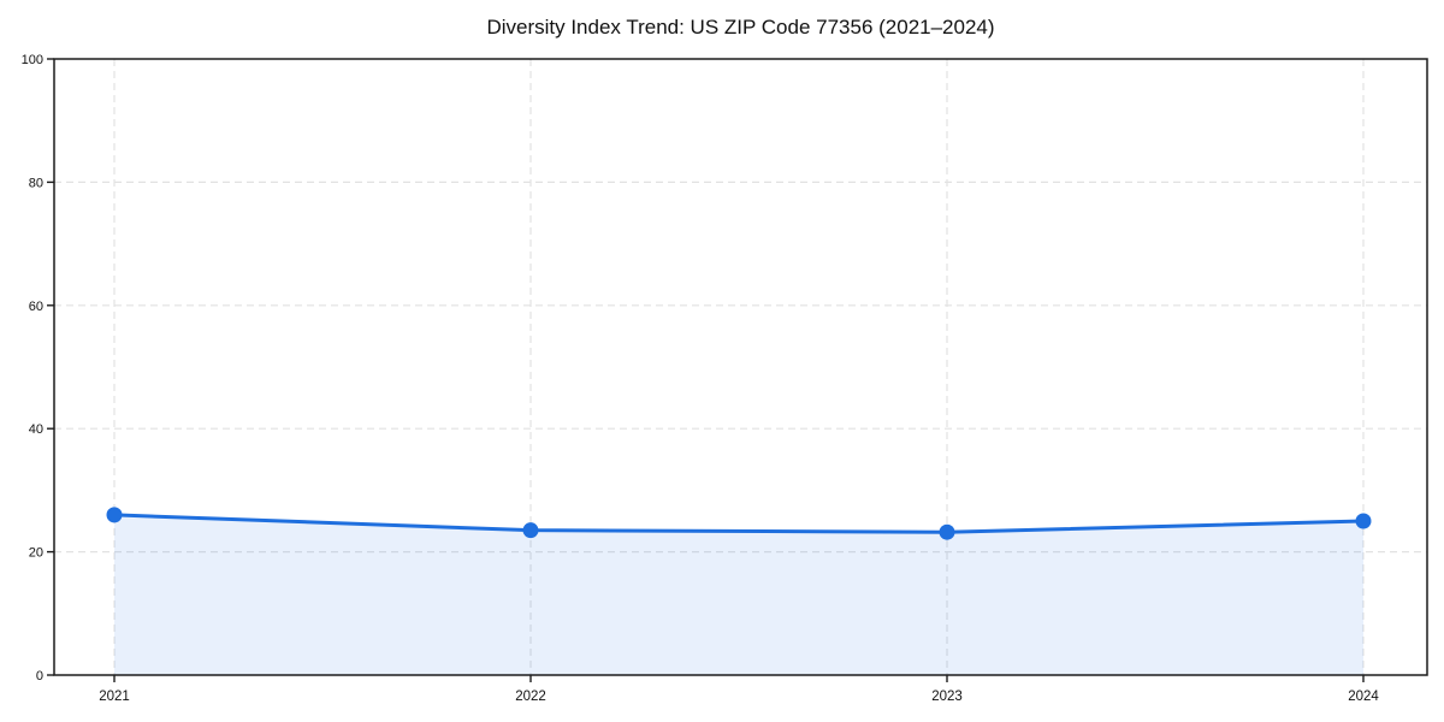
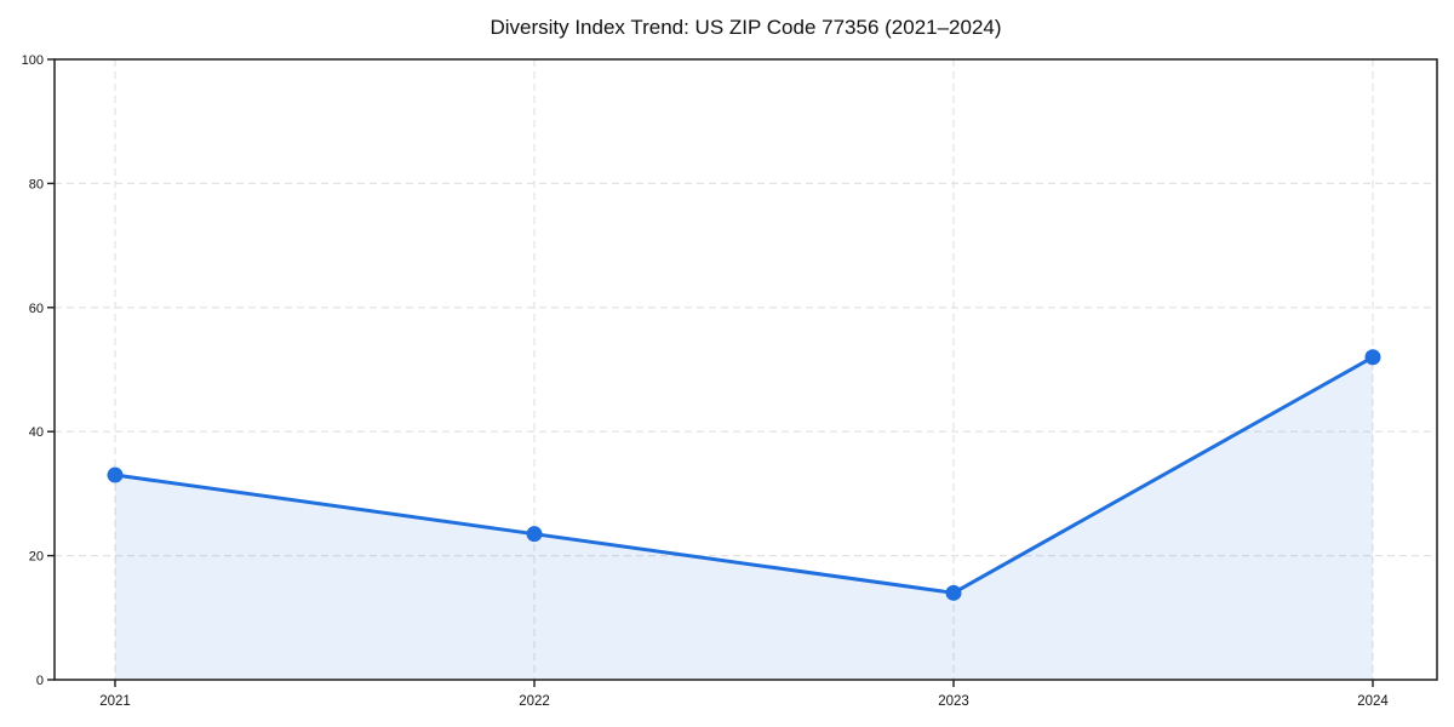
2021: 26 -> 33
2023: 23 -> 14
2024: 25 -> 52
